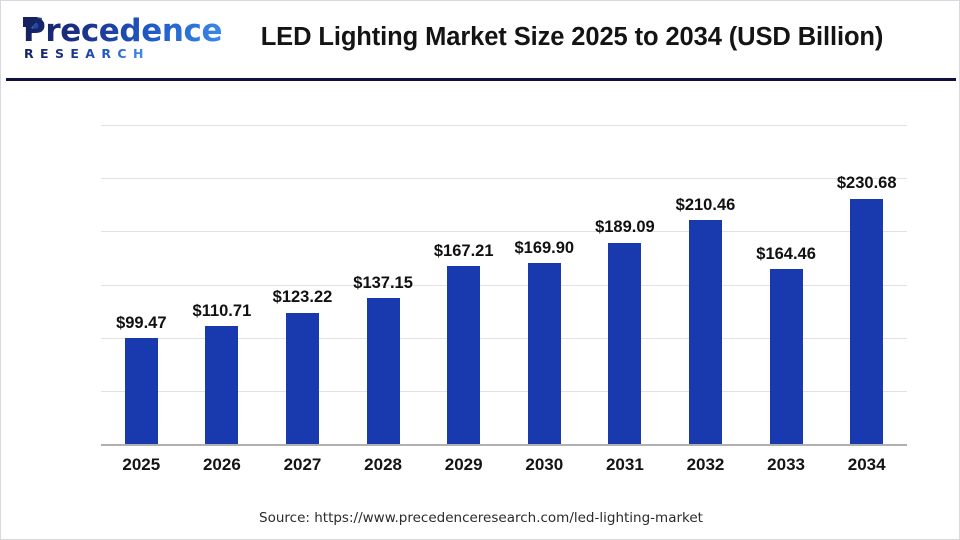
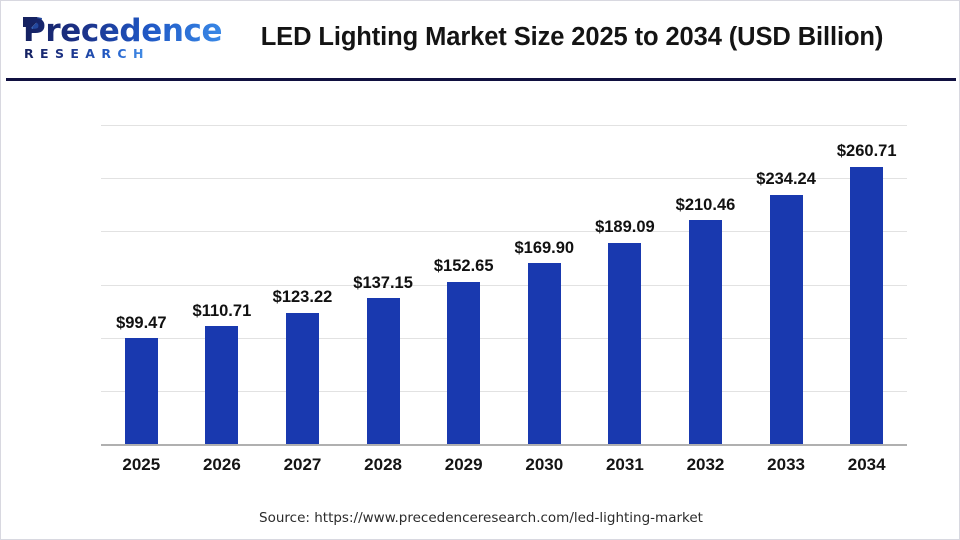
2029: $167.21 -> $152.65
2033: $164.46 -> $234.24
2034: $230.68 -> $260.71
